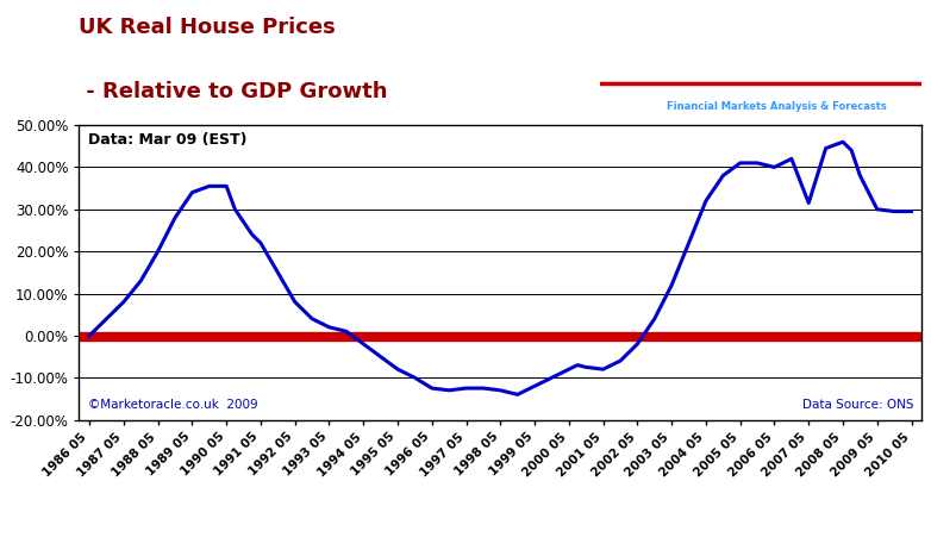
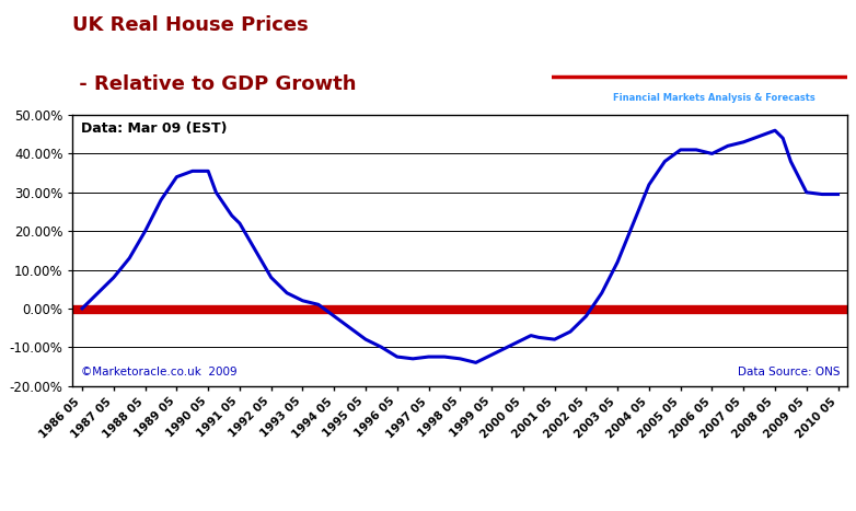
2007 05: 31.5% -> 43.0%
